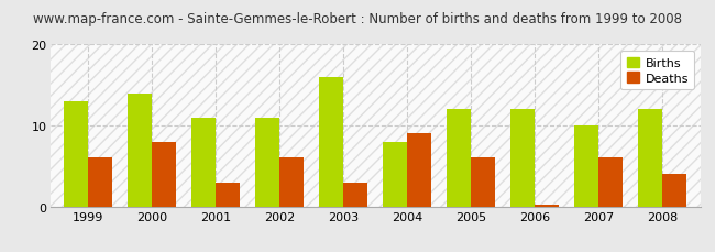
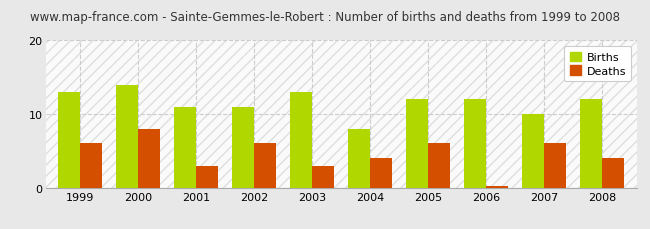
Births/2003: 16 -> 13
Deaths/2004: 9.0 -> 4.0
